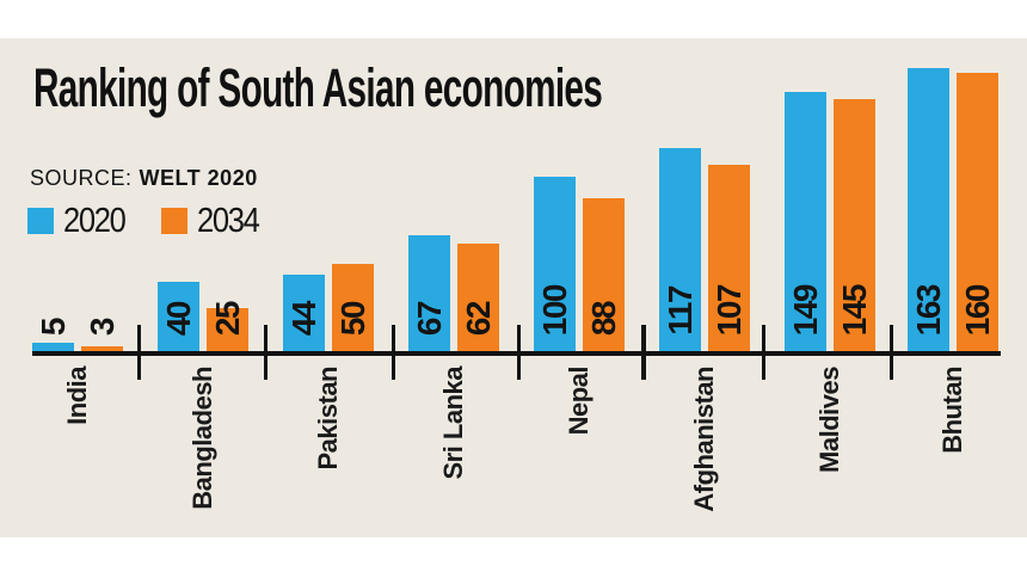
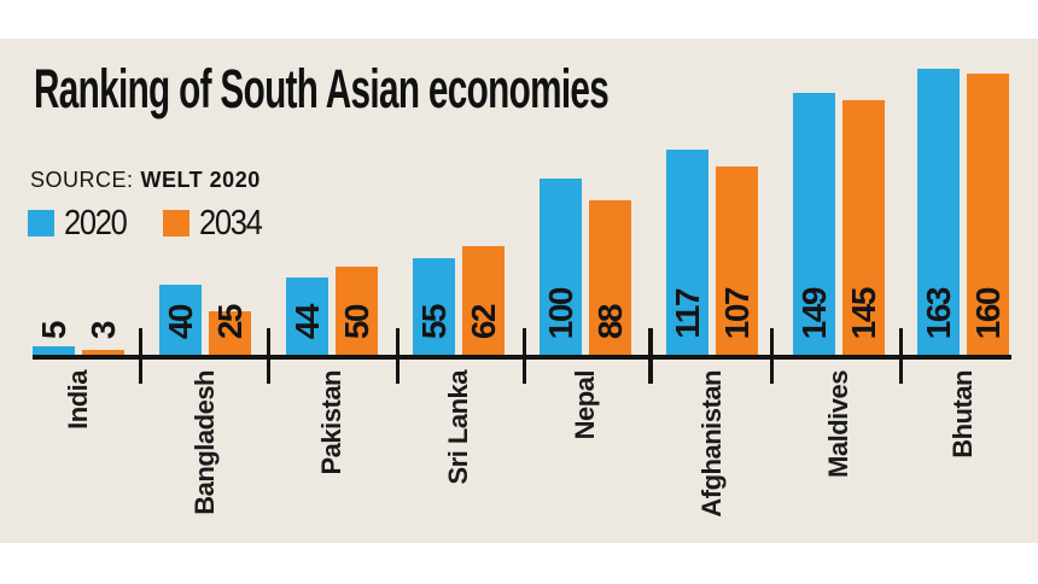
2020/Sri Lanka: 67 -> 55
